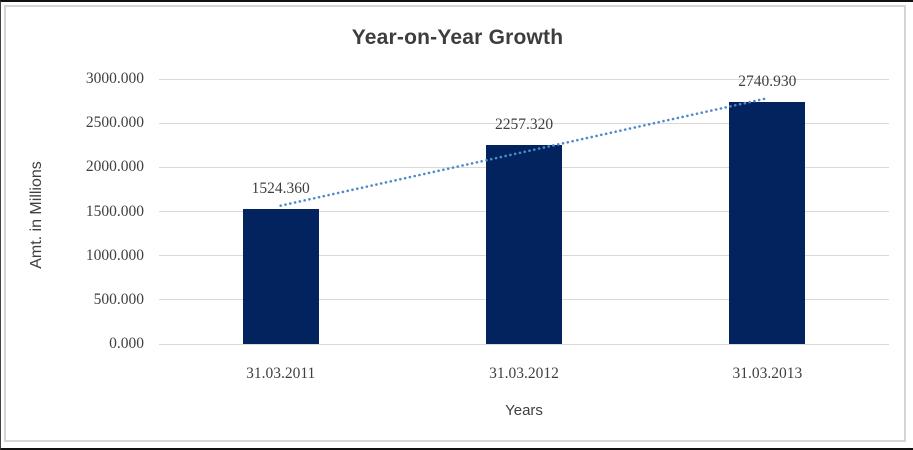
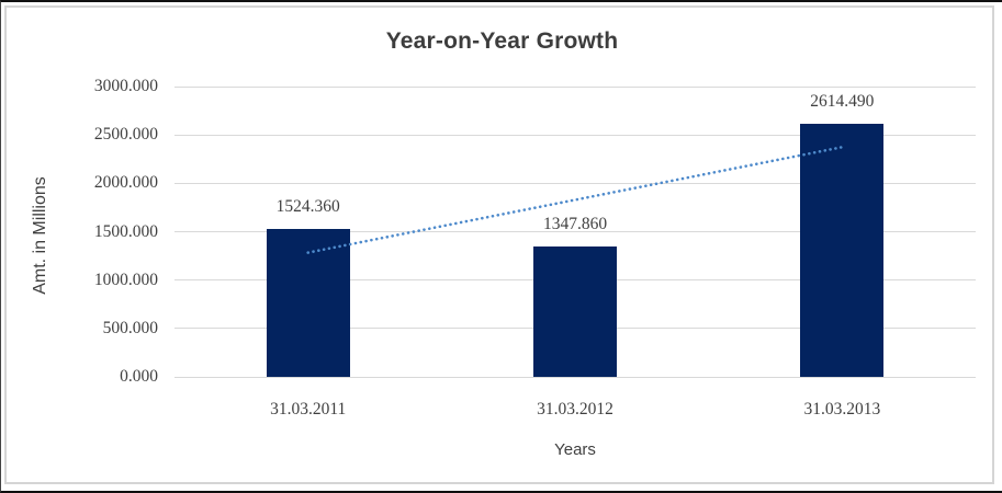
31.03.2012: 2257.320 -> 1347.860
31.03.2013: 2740.930 -> 2614.490
